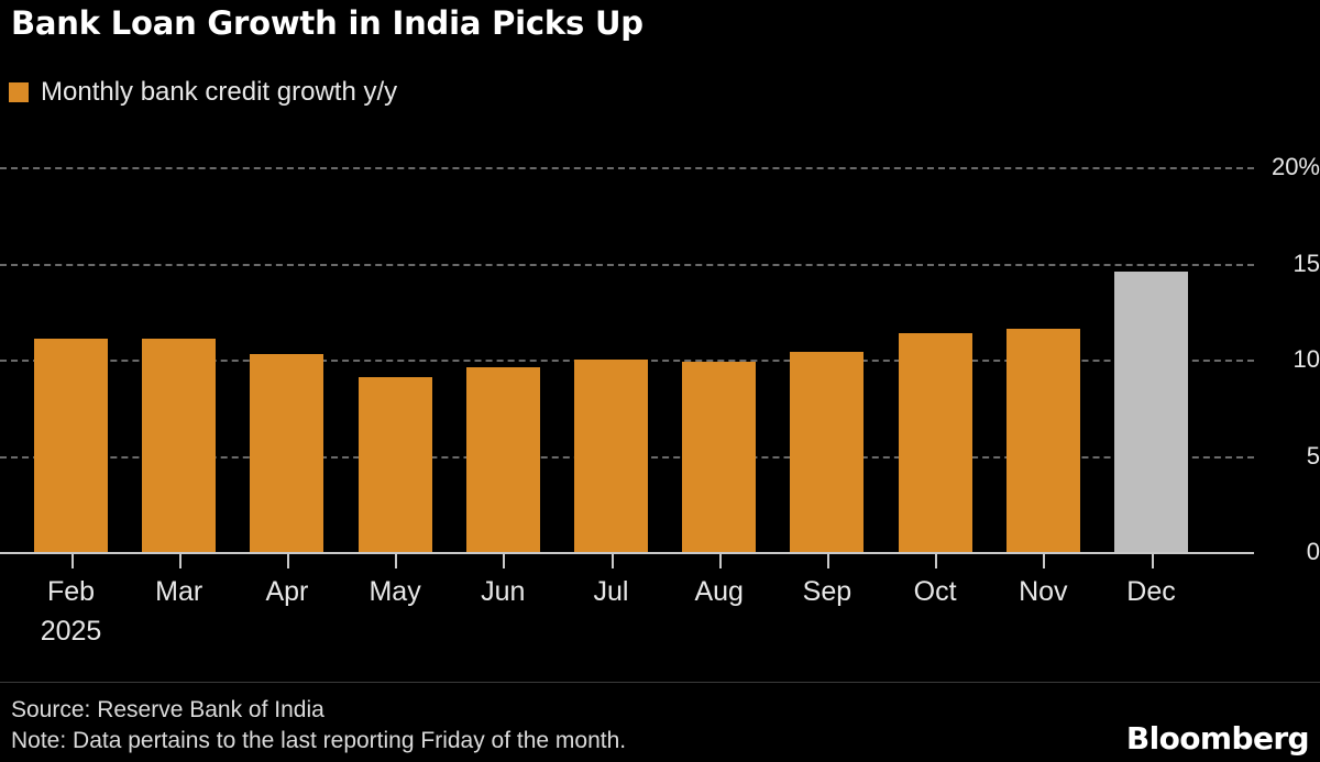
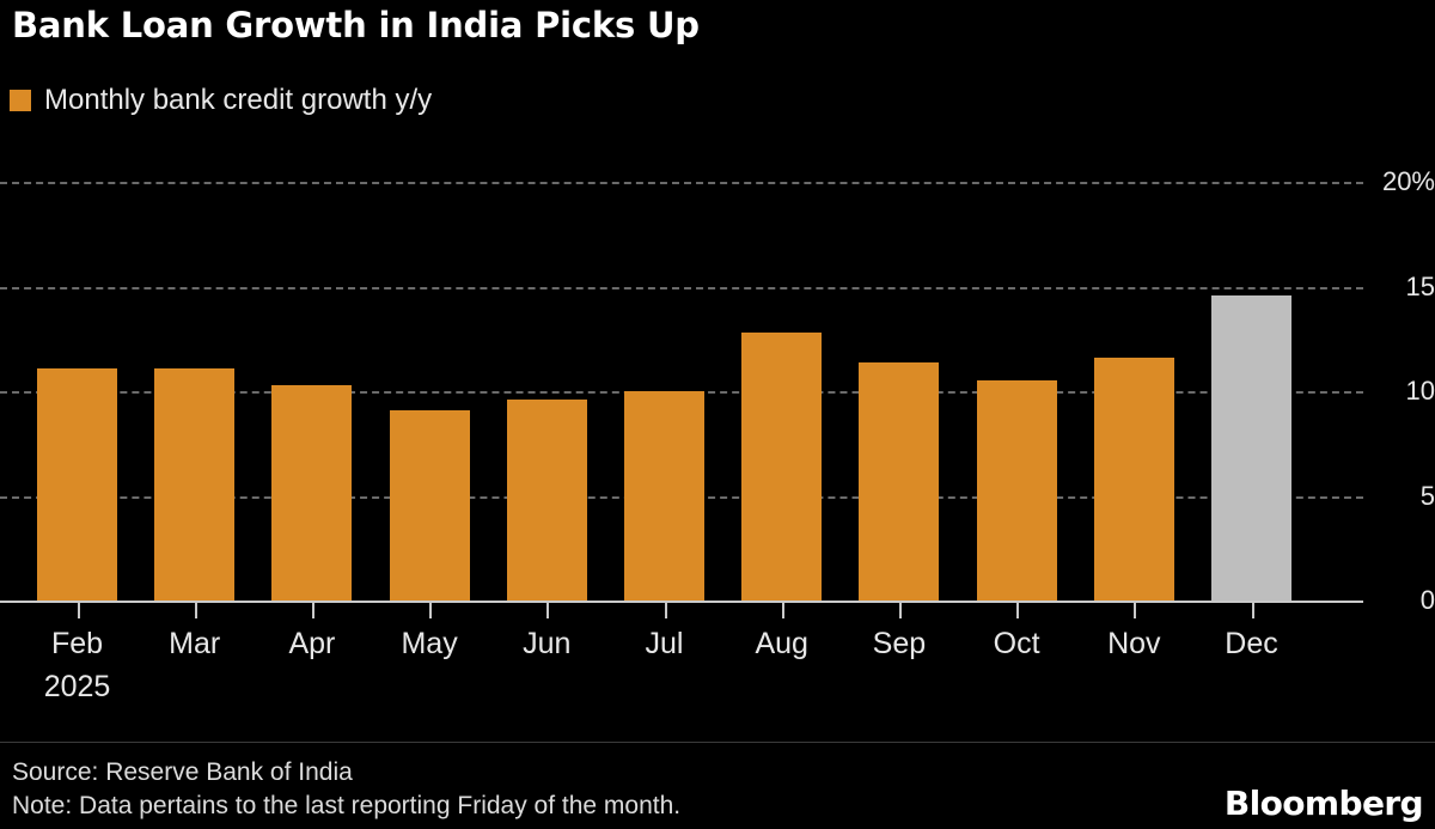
Aug: 9.9% -> 12.8%
Sep: 10.4% -> 11.4%
Oct: 11.4% -> 10.5%
